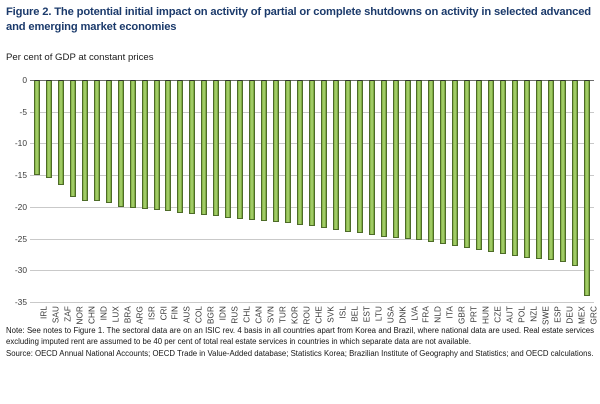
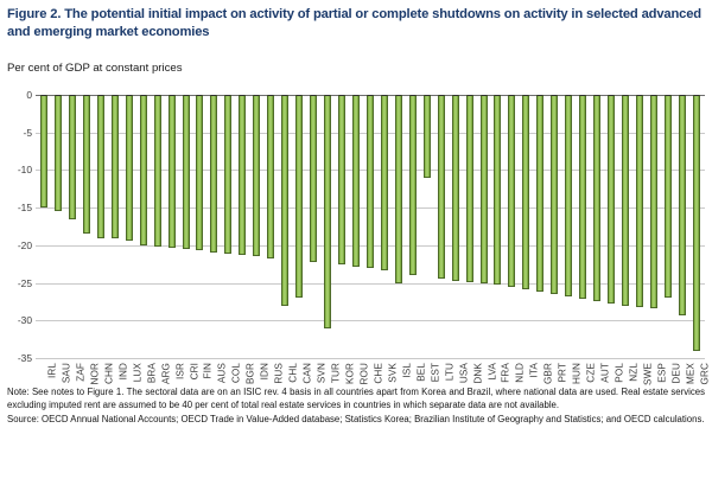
CHL: -22 -> -28
CAN: -22 -> -27
TUR: -22 -> -31
ISL: -24 -> -25
EST: -24 -> -11
DEU: -29 -> -27
